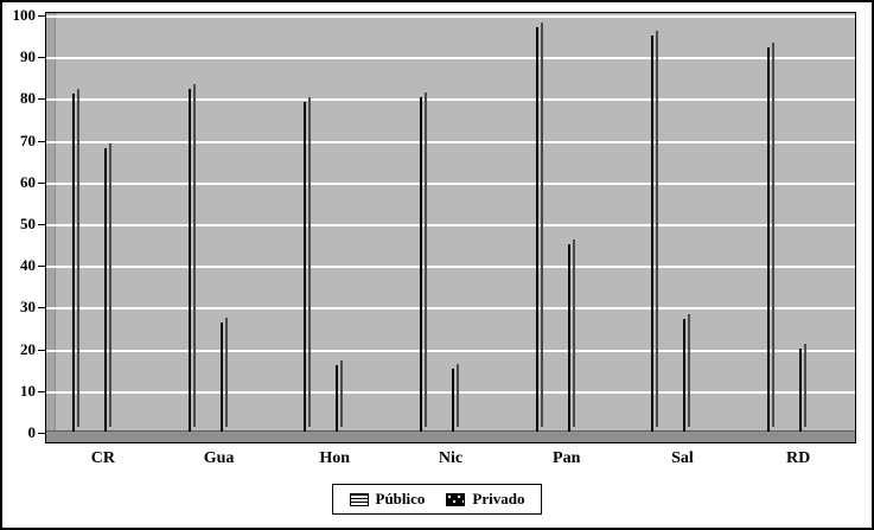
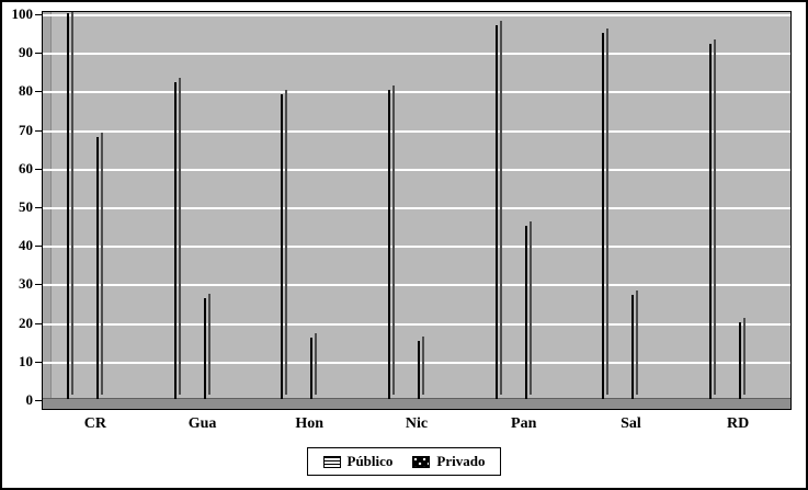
Público/CR: 81 -> 100
